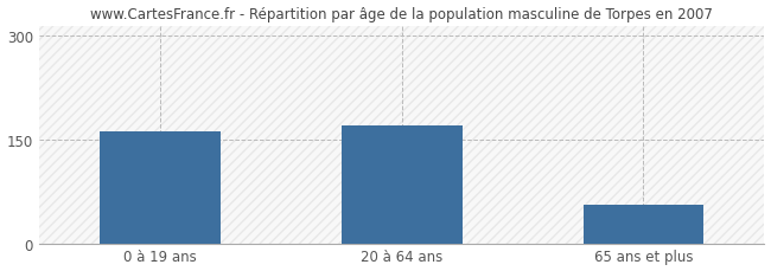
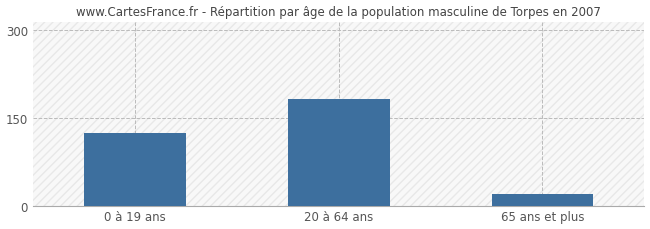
0 à 19 ans: 162 -> 125
20 à 64 ans: 170 -> 183
65 ans et plus: 56 -> 20
